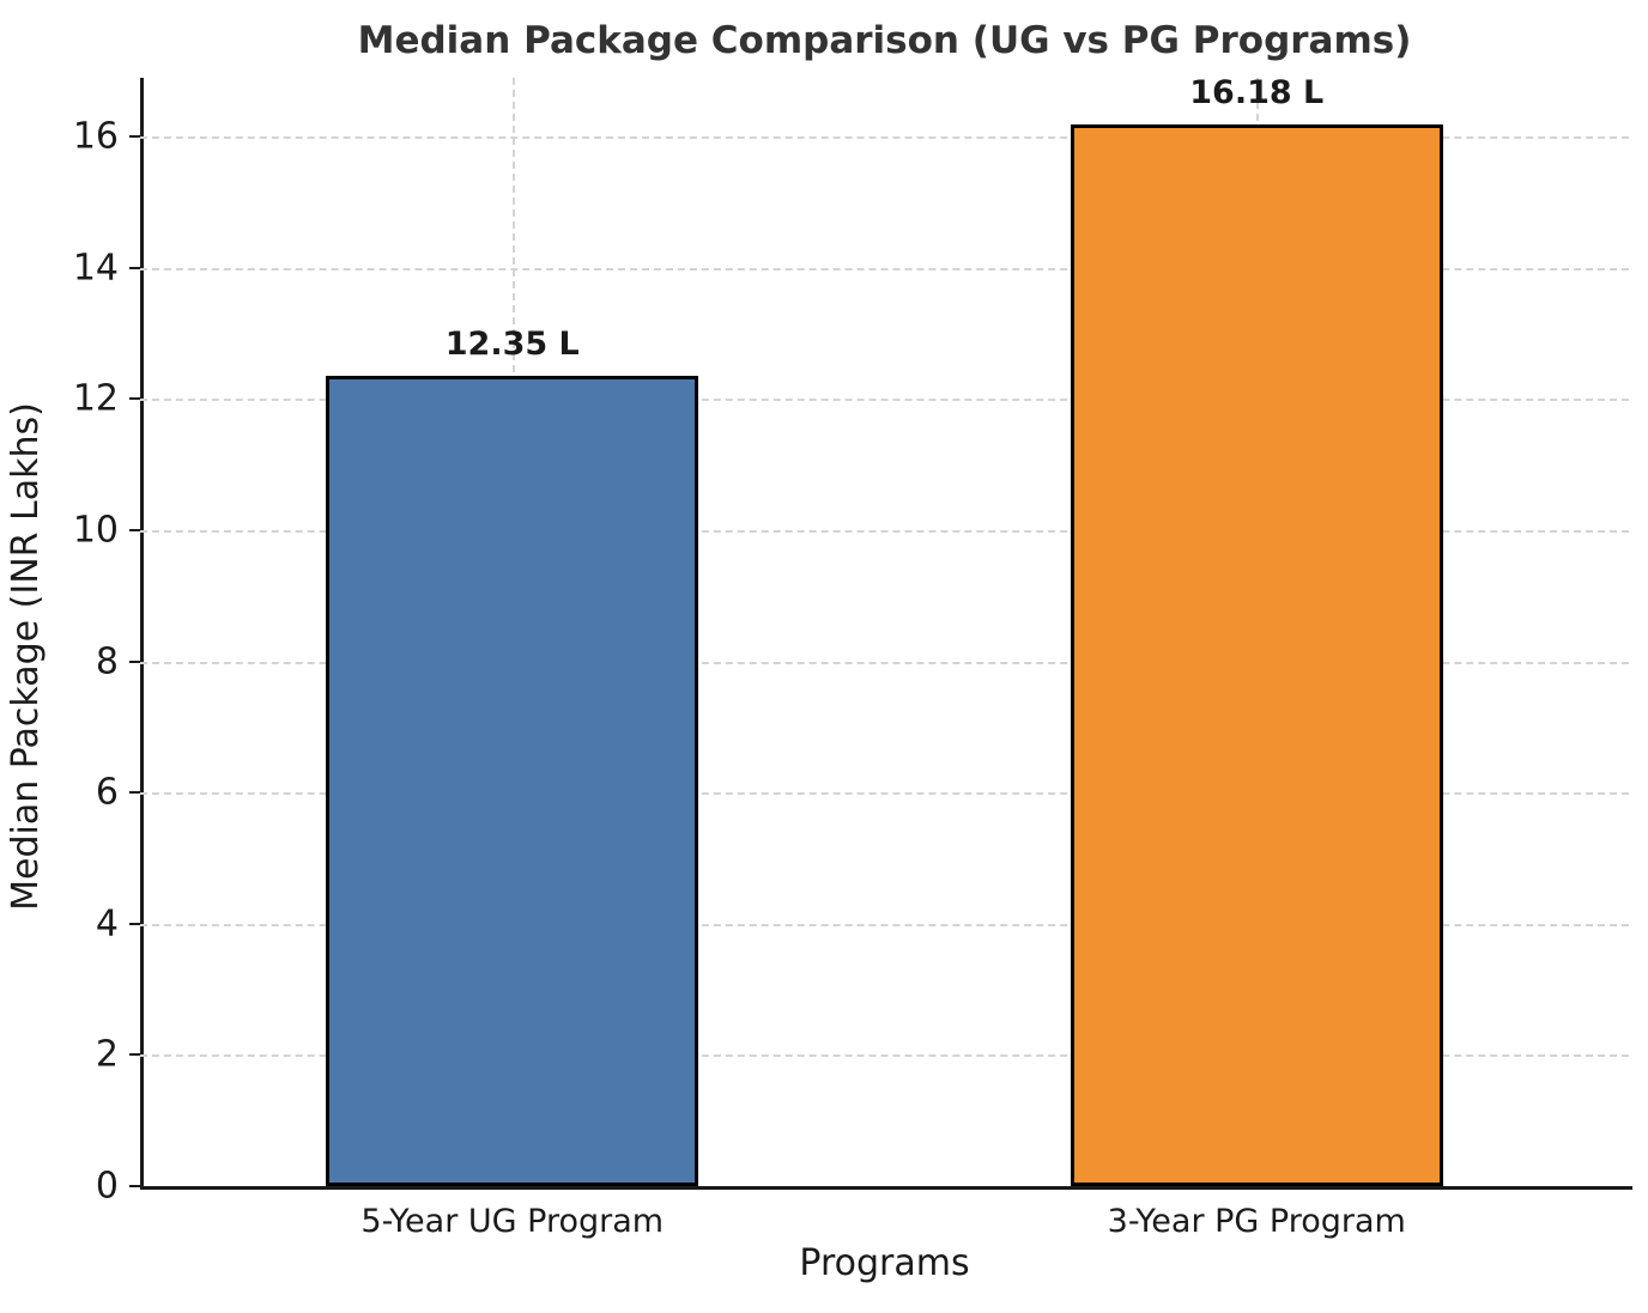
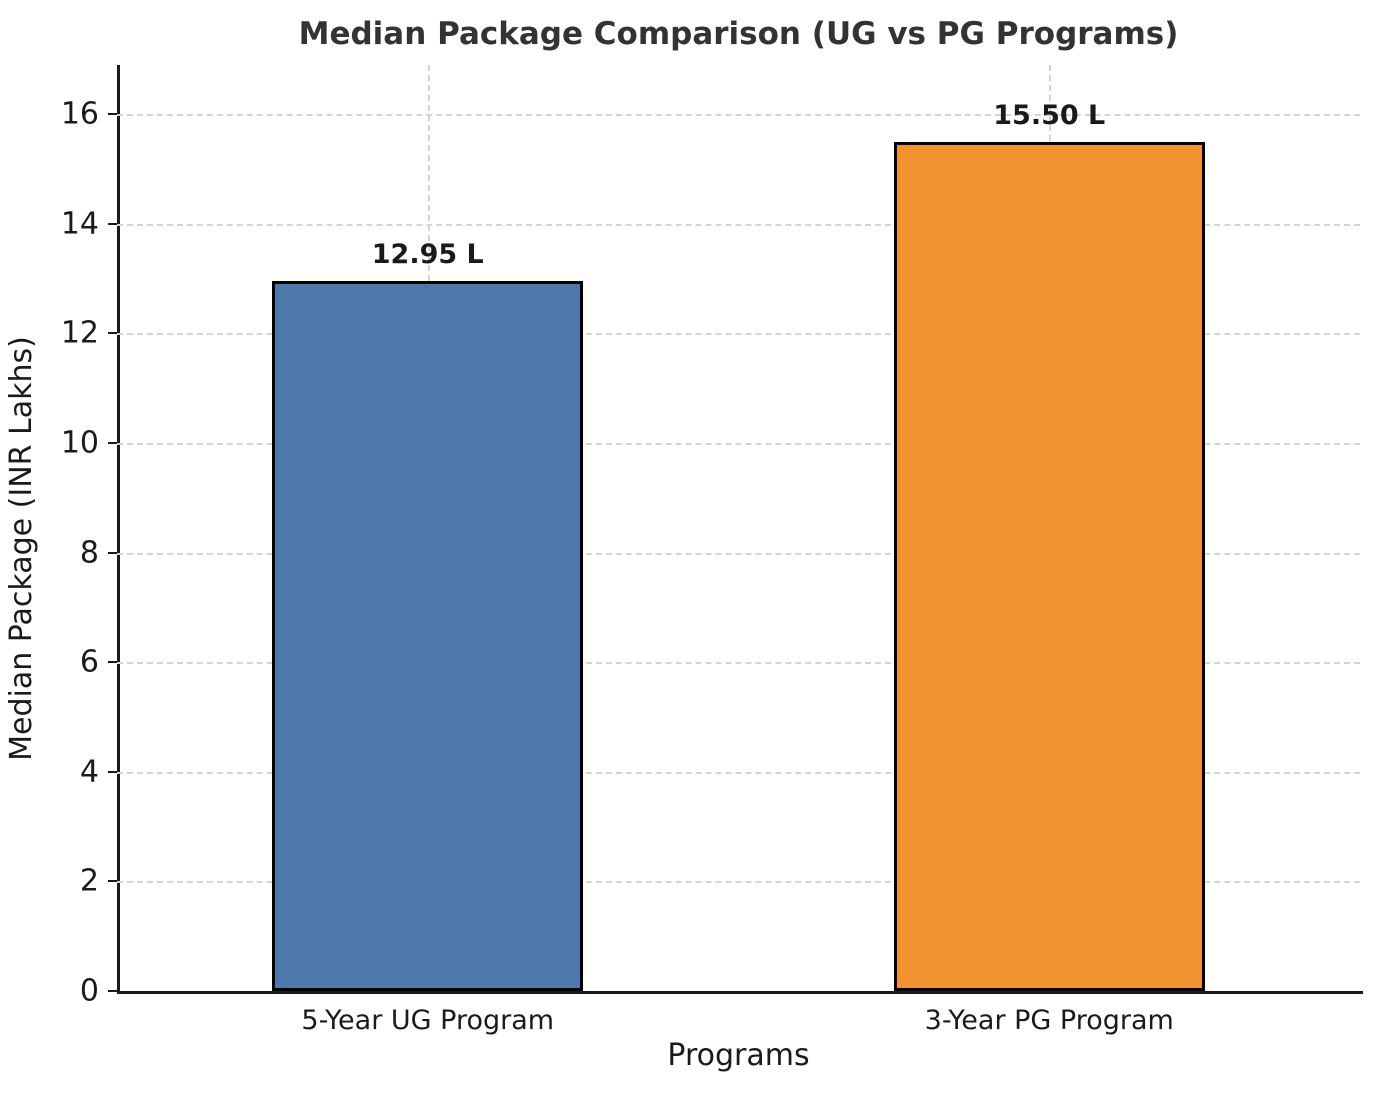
5-Year UG Program: 12.35 -> 12.95
3-Year PG Program: 16.18 -> 15.50
